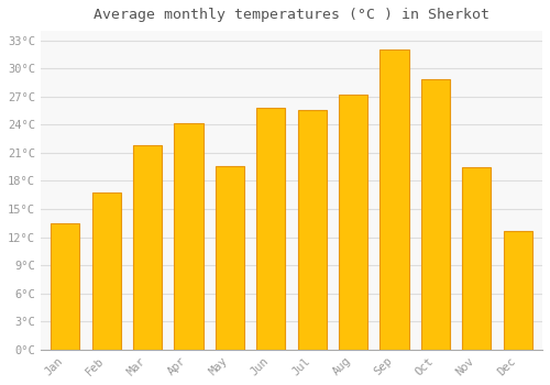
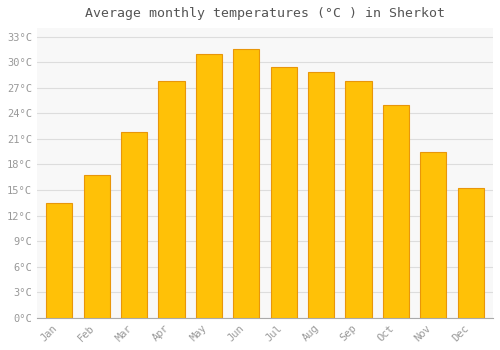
Apr: 24.2°C -> 27.8°C
May: 19.6°C -> 31.0°C
Jun: 25.8°C -> 31.6°C
Jul: 25.6°C -> 29.4°C
Aug: 27.2°C -> 28.8°C
Sep: 32.0°C -> 27.8°C
Oct: 28.8°C -> 25.0°C
Dec: 12.6°C -> 15.2°C
